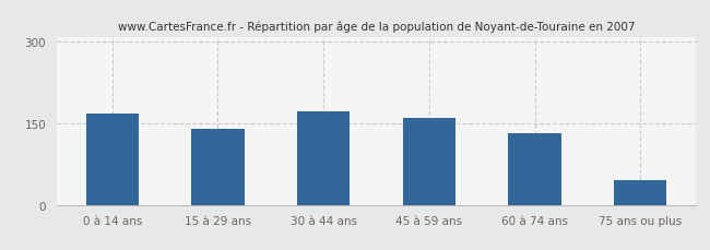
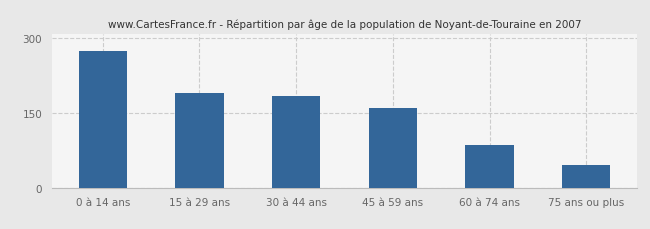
0 à 14 ans: 168 -> 275
15 à 29 ans: 140 -> 190
30 à 44 ans: 173 -> 185
60 à 74 ans: 131 -> 85
